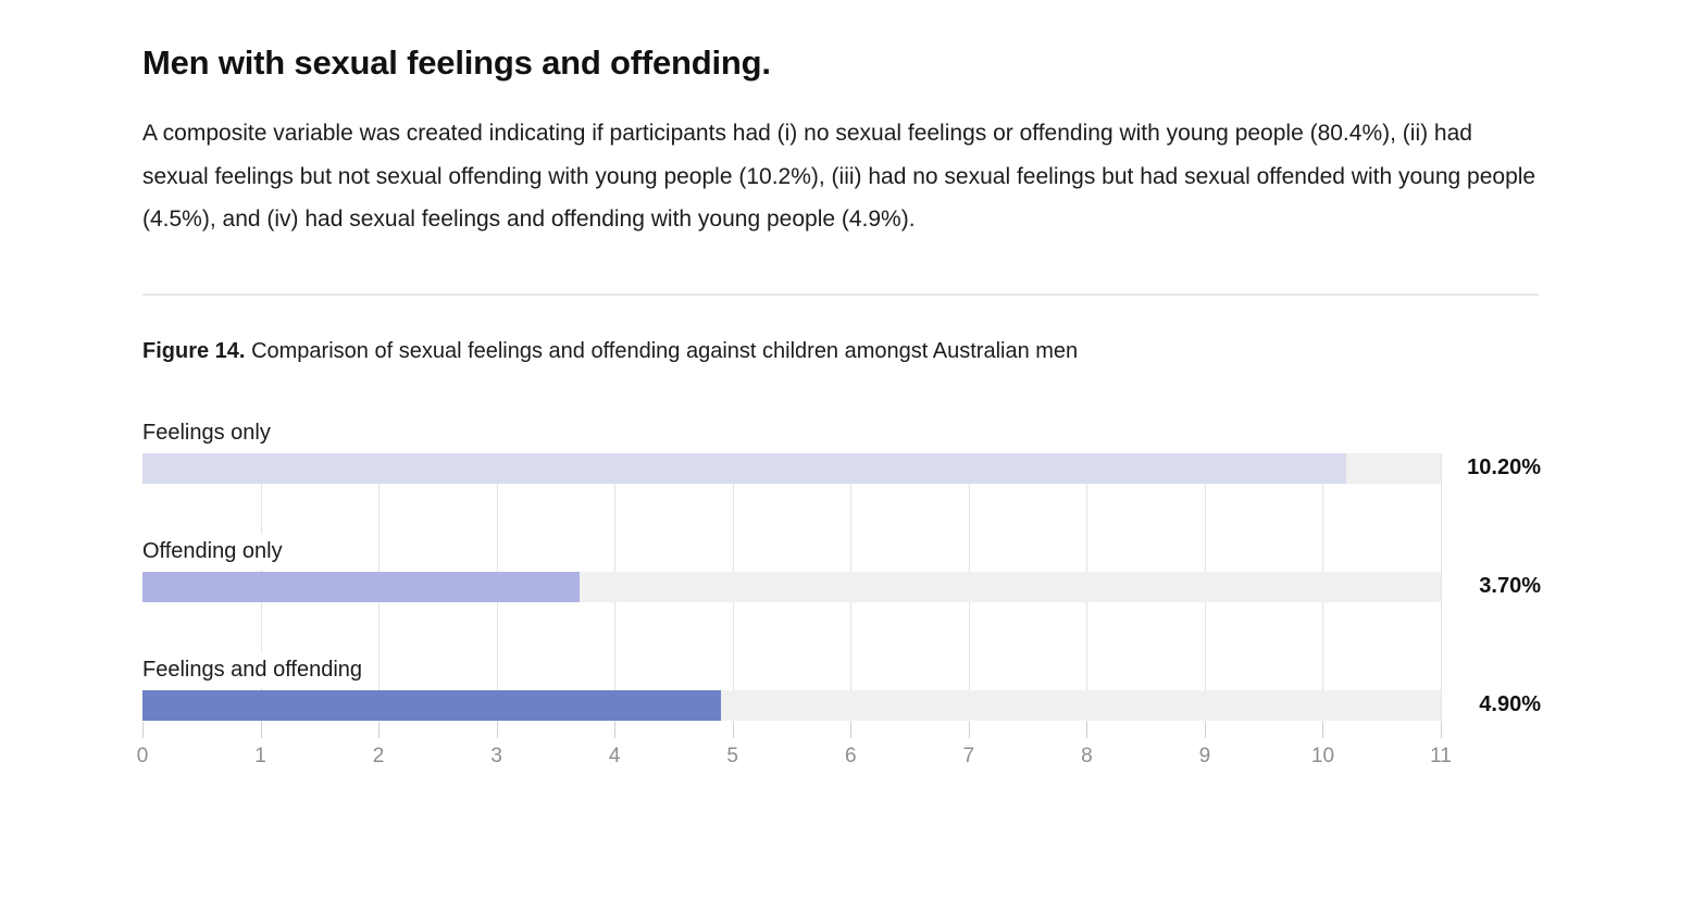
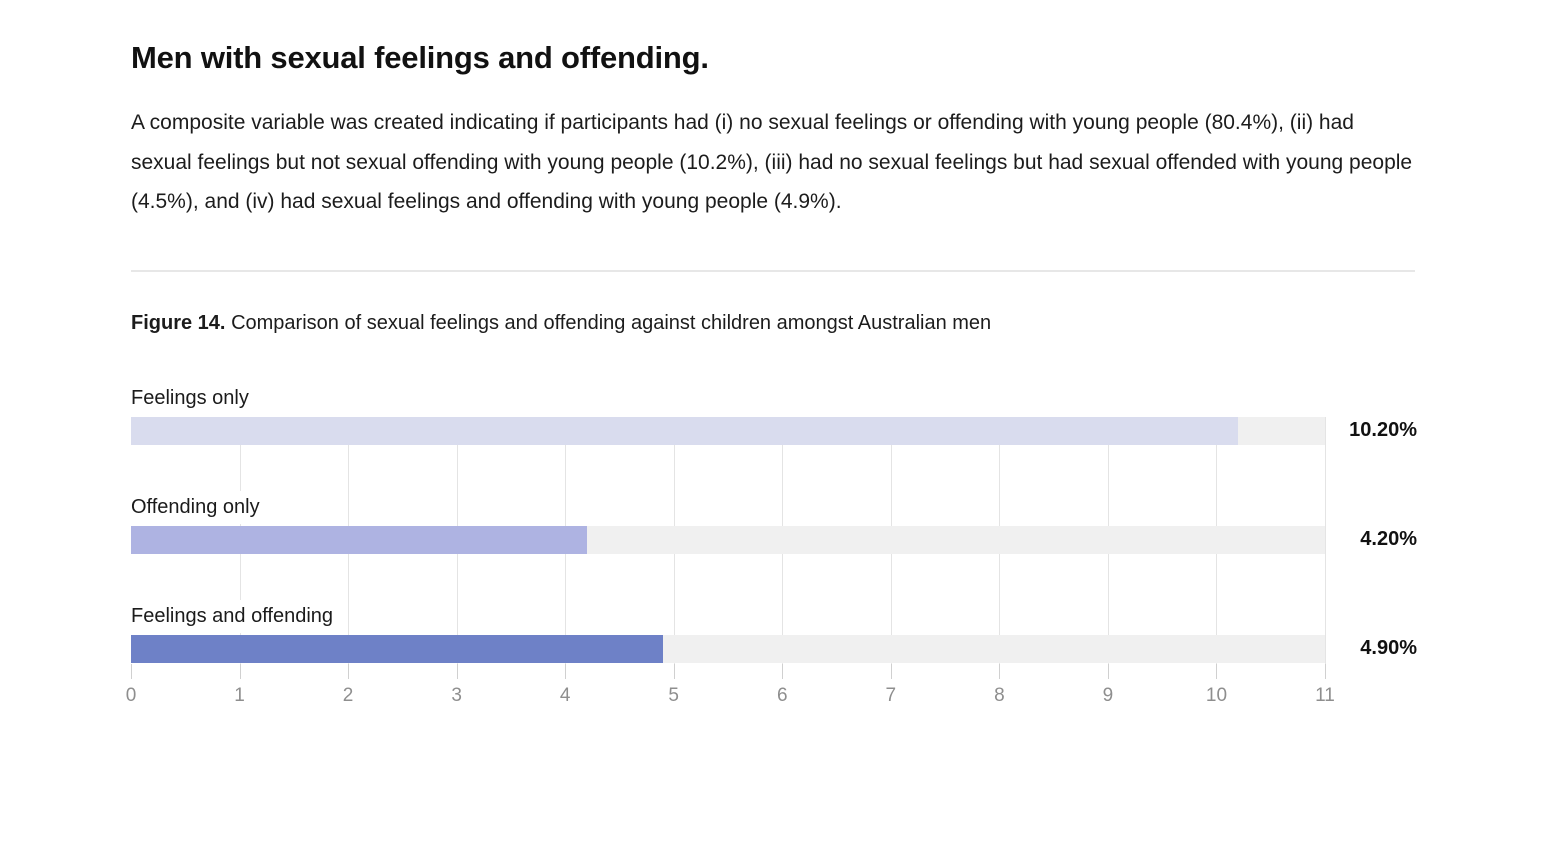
Offending only: 3.70% -> 4.20%
